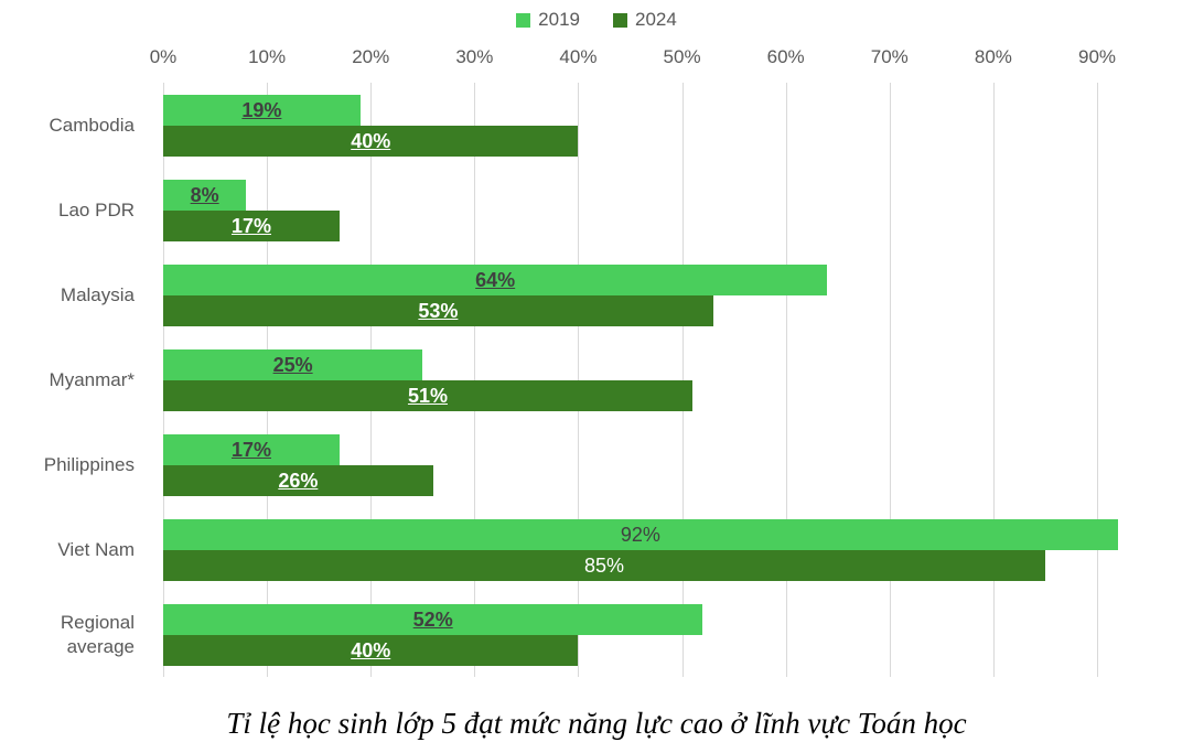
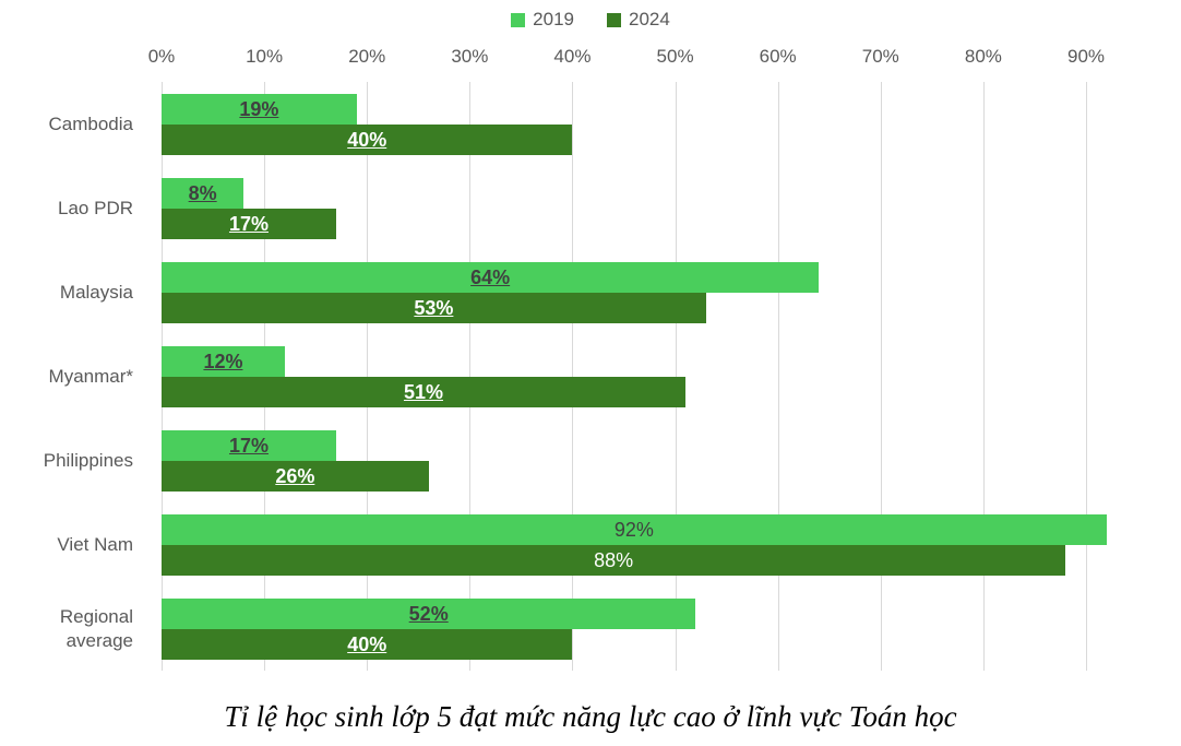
2019/Myanmar*: 25% -> 12%
2024/Viet Nam: 85% -> 88%
